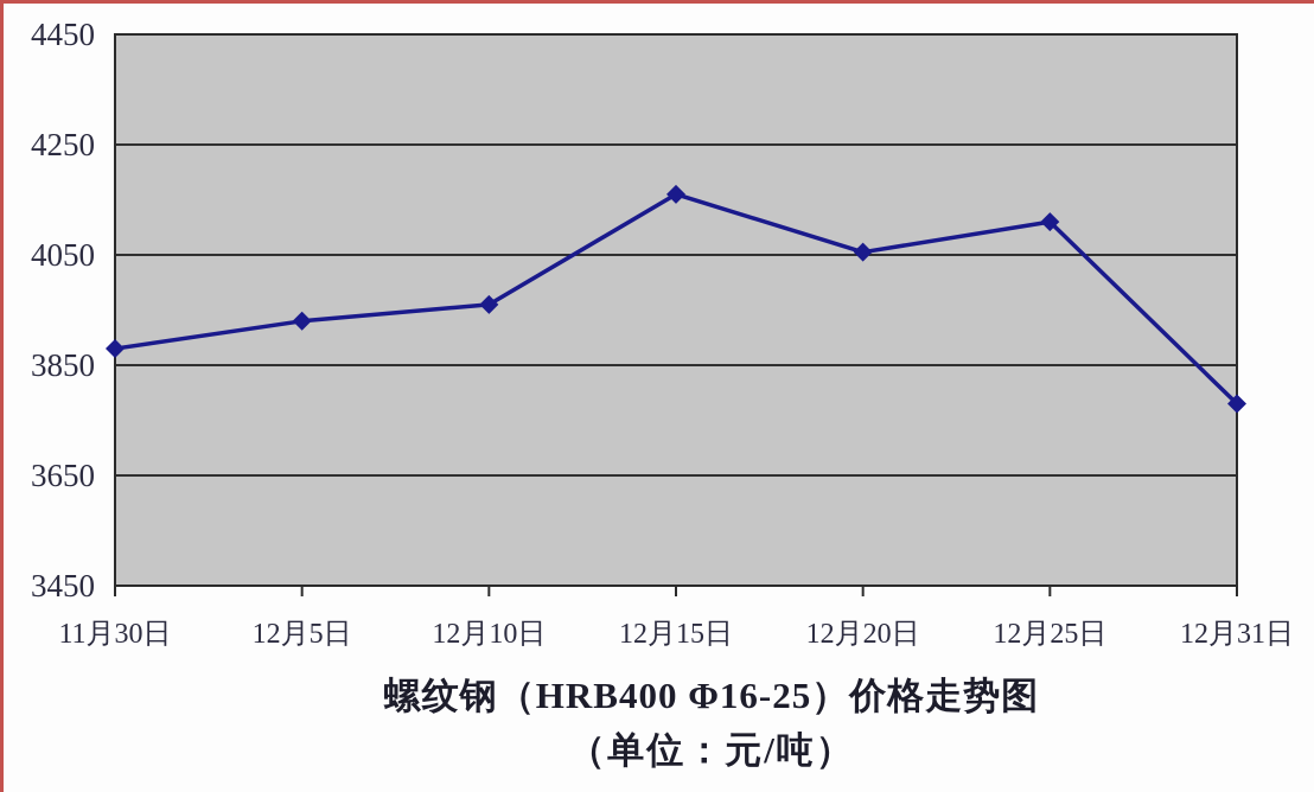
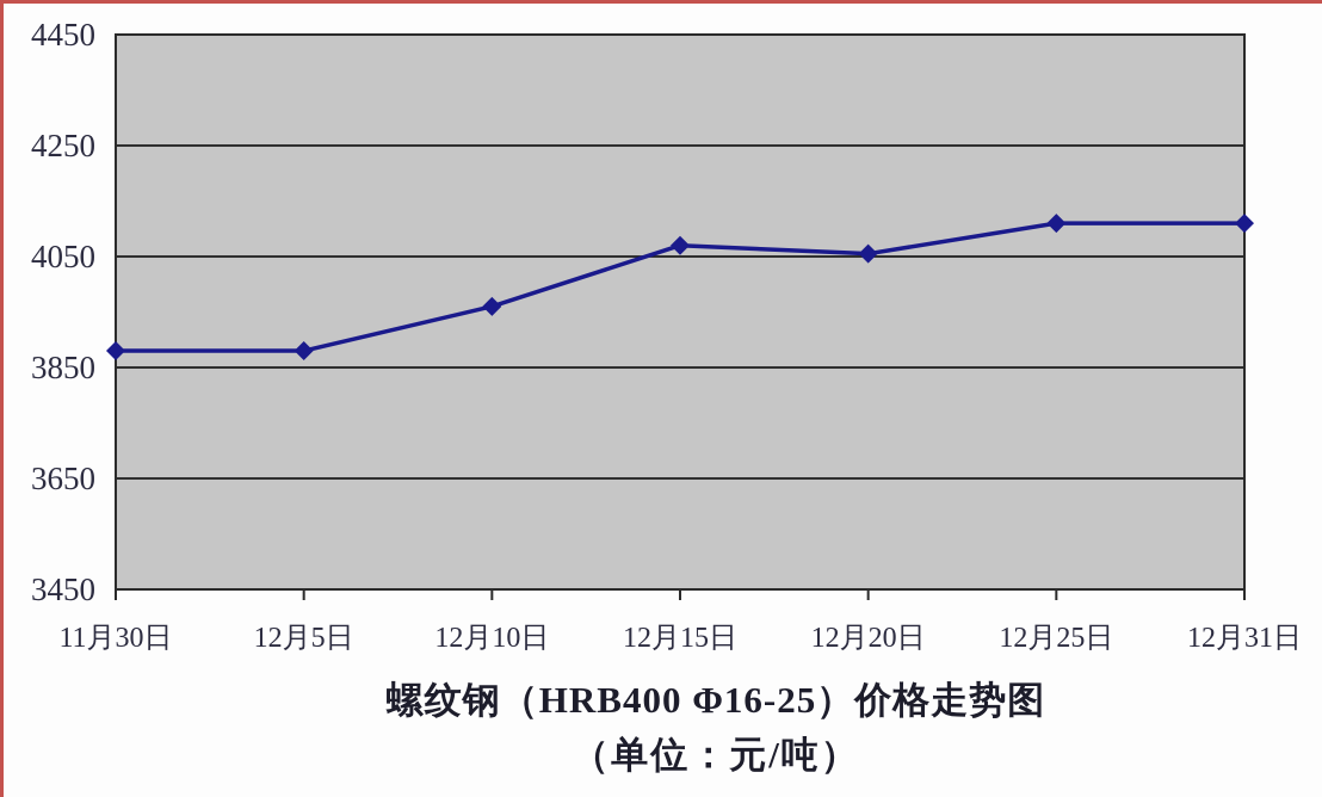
12月5日: 3930 -> 3880
12月15日: 4160 -> 4070
12月31日: 3780 -> 4110
